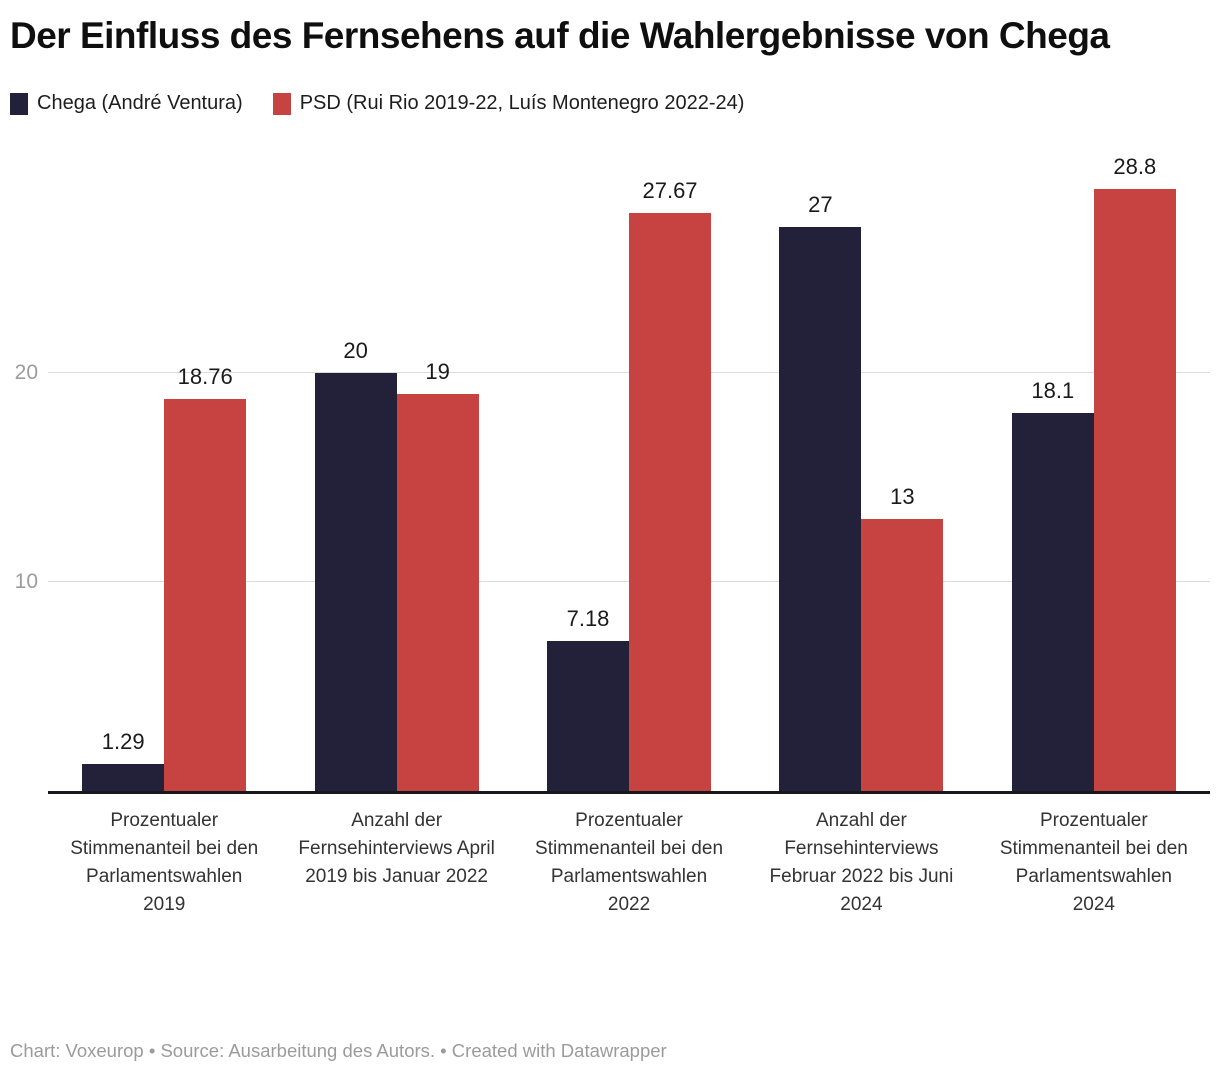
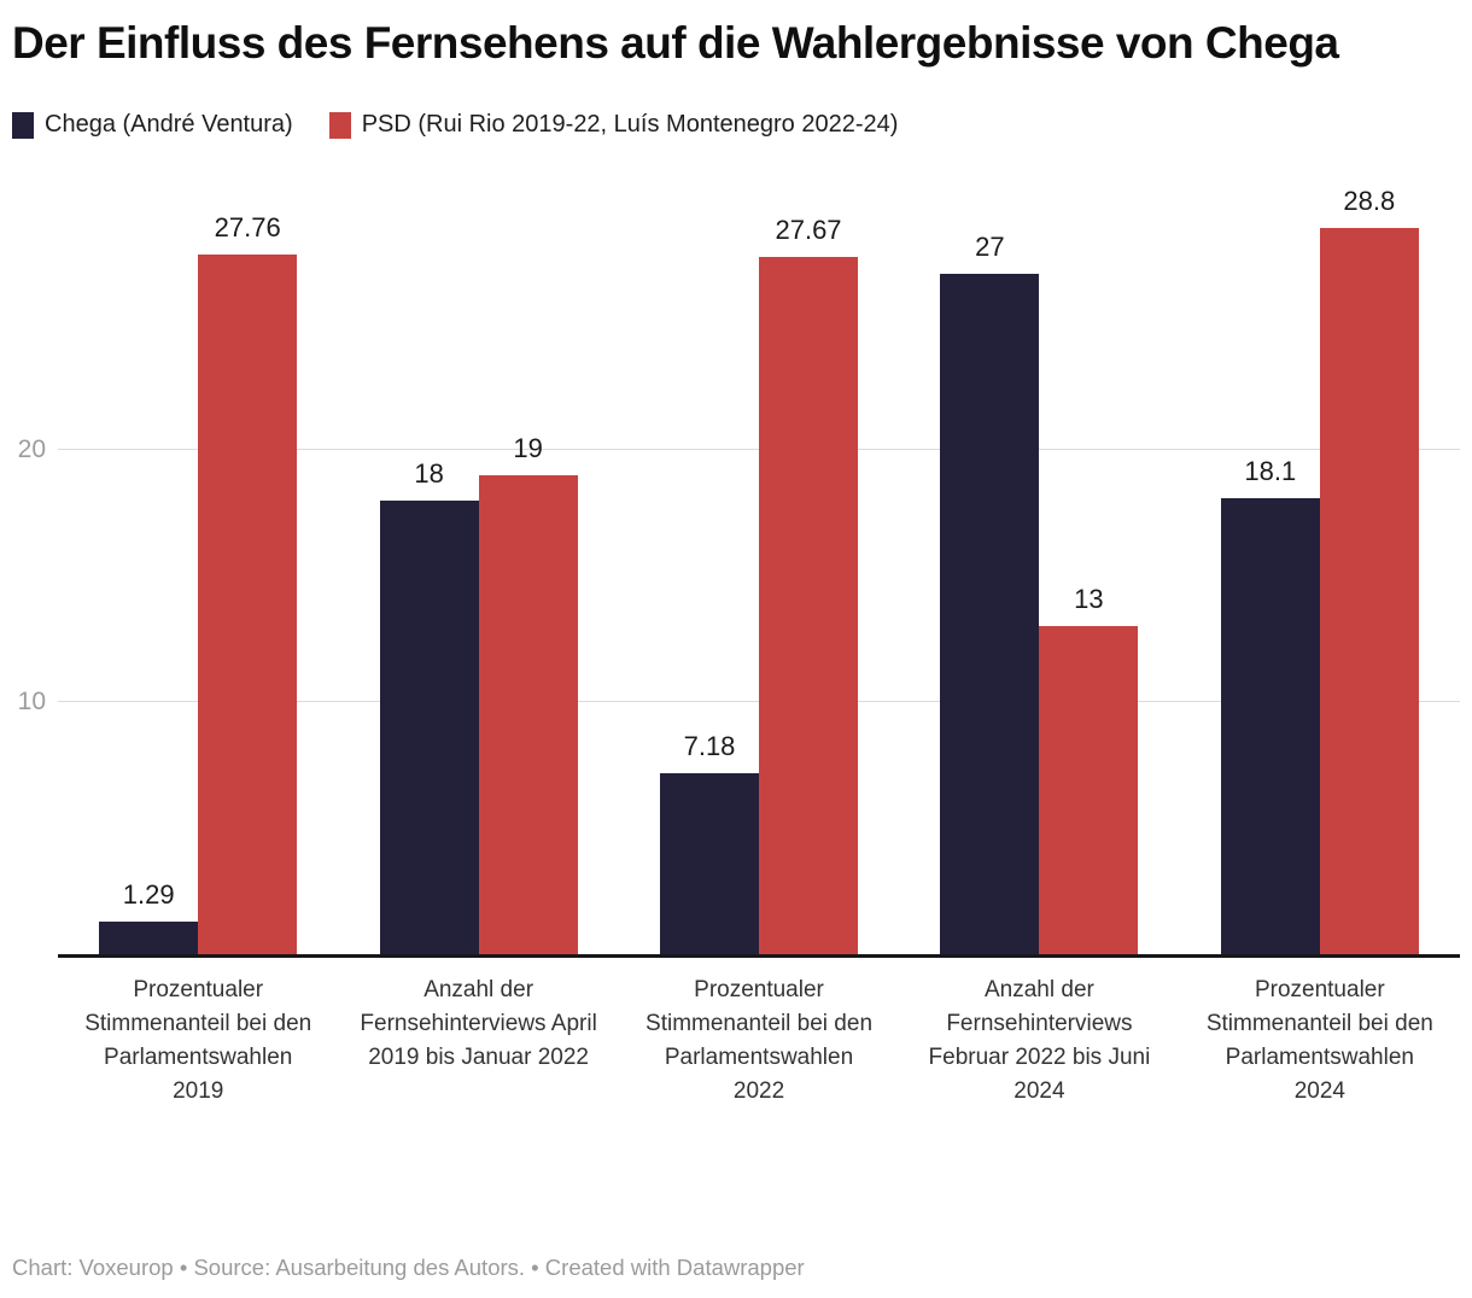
PSD (Rui Rio 2019-22, Luís Montenegro 2022-24)/Prozentualer Stimmenanteil bei den Parlamentswahlen 2019: 18.76 -> 27.76
Chega (André Ventura)/Anzahl der Fernsehinterviews April 2019 bis Januar 2022: 20 -> 18
